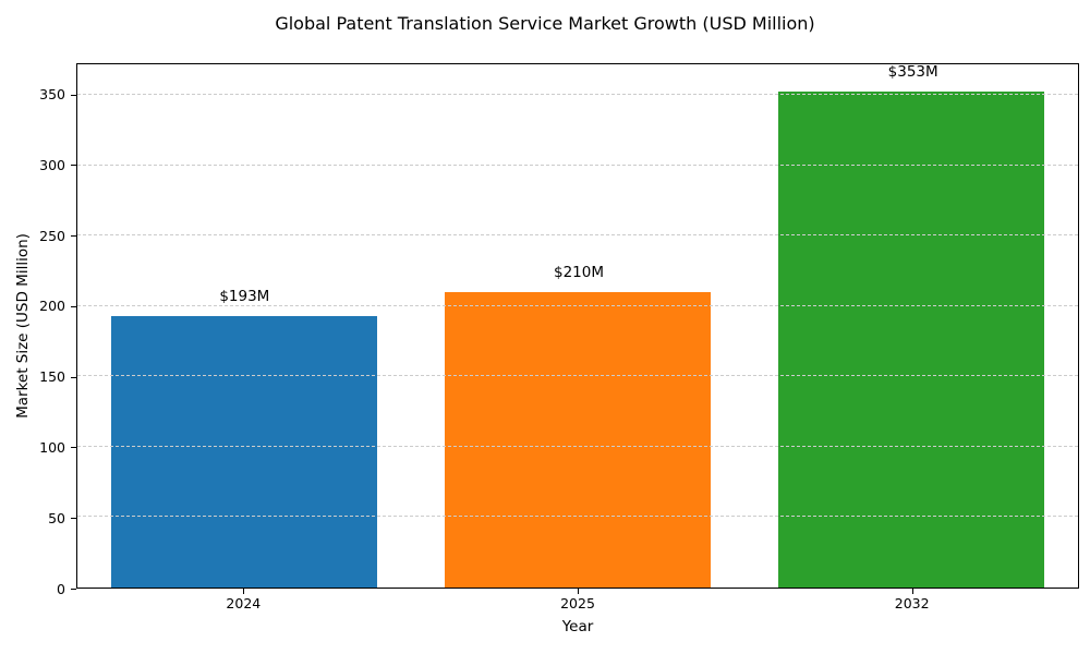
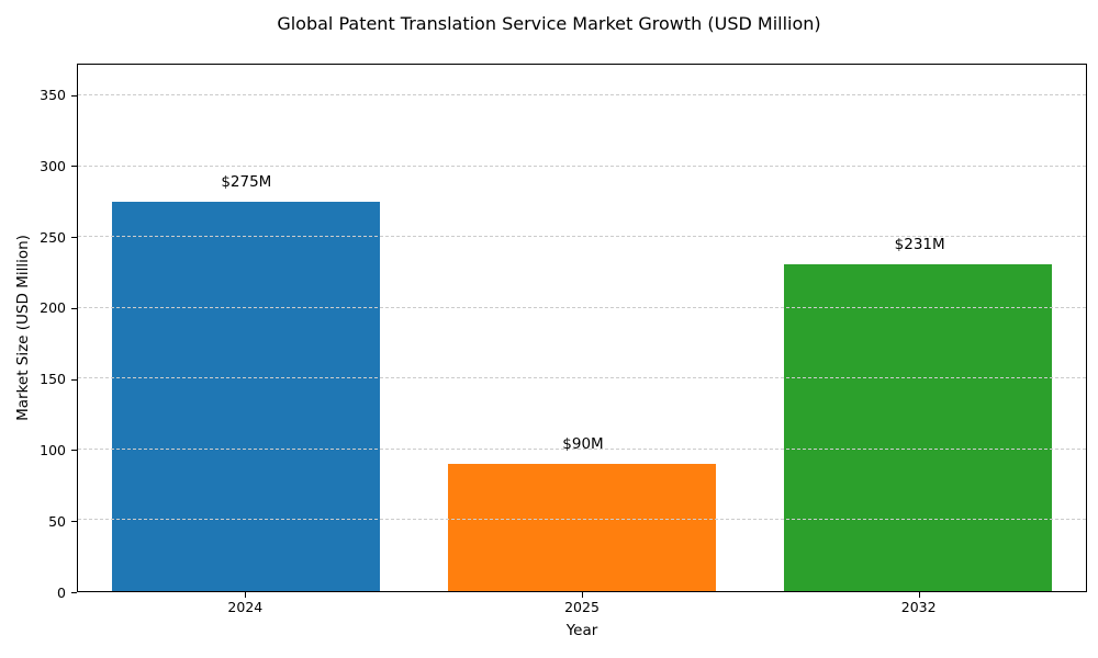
2024: $193M -> $275M
2025: $210M -> $90M
2032: $353M -> $231M
